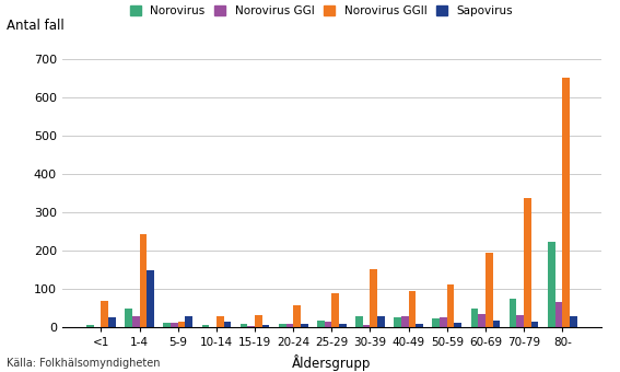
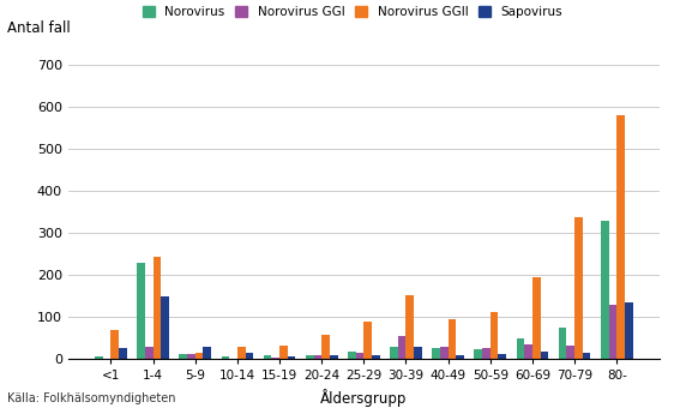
Norovirus/1-4: 50 -> 230
Norovirus GGI/30-39: 5 -> 55
Norovirus/80-: 225 -> 330
Norovirus GGI/80-: 65 -> 130
Norovirus GGII/80-: 653 -> 580
Sapovirus/80-: 30 -> 135
